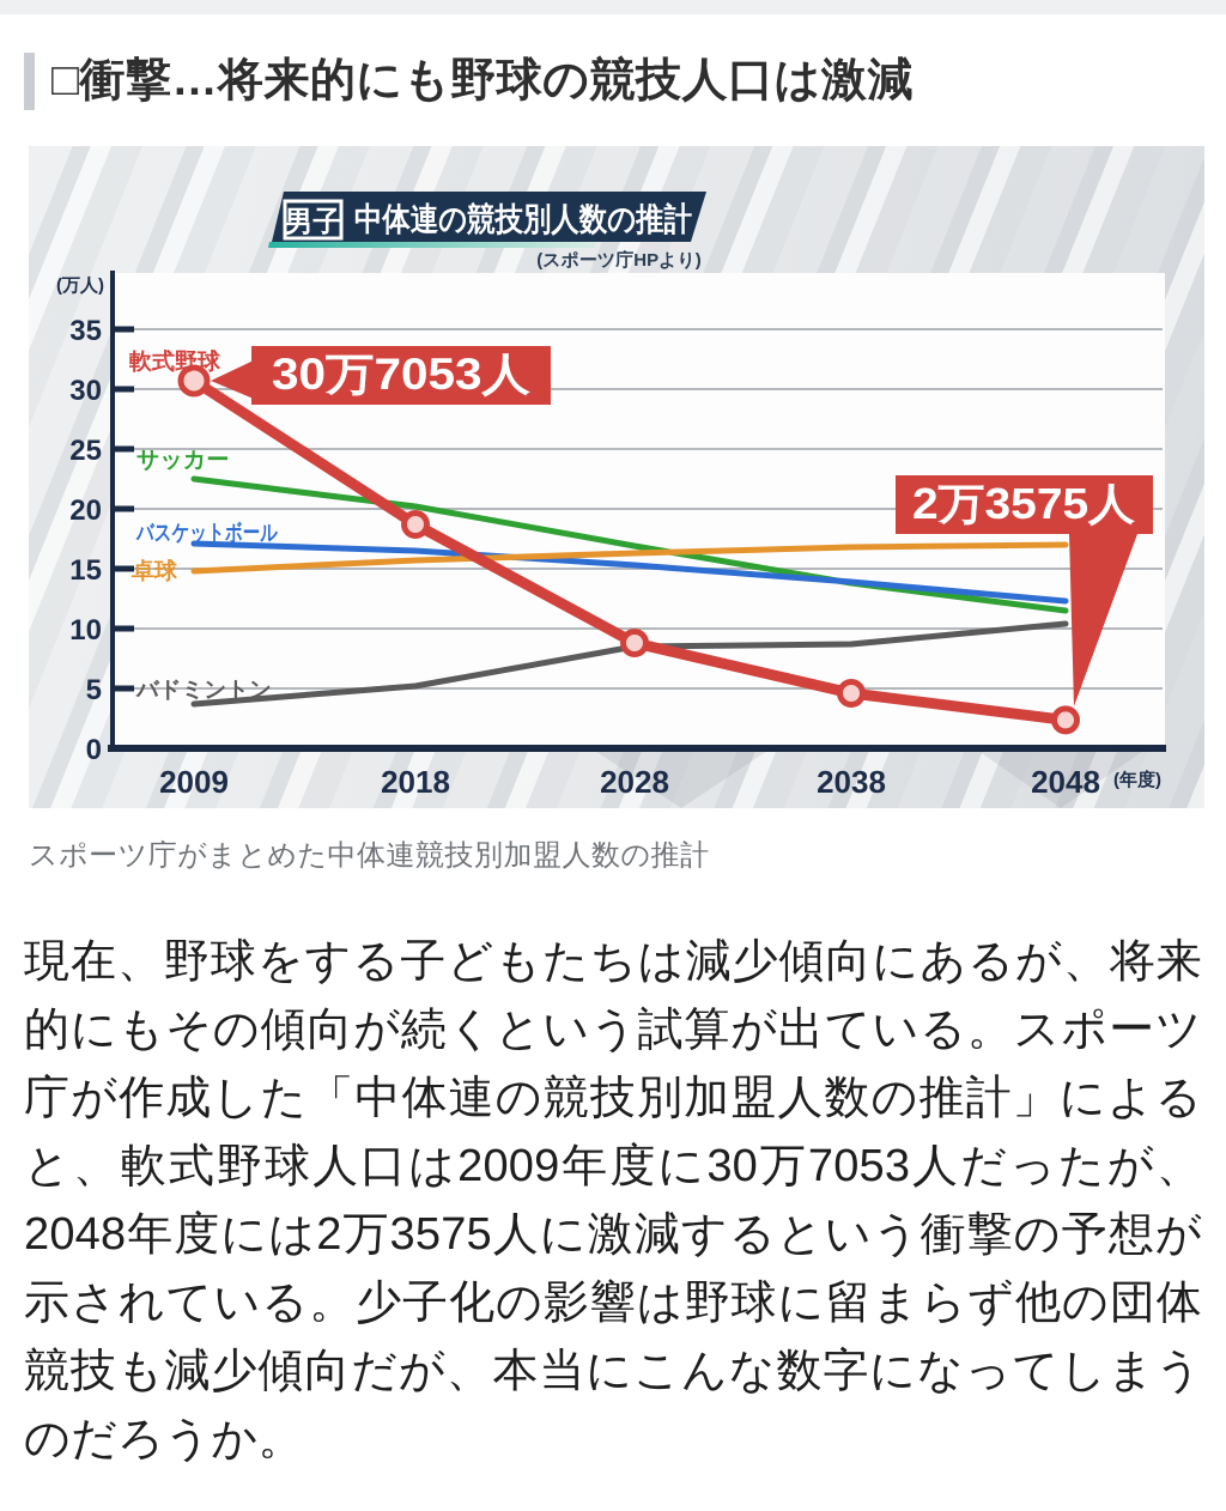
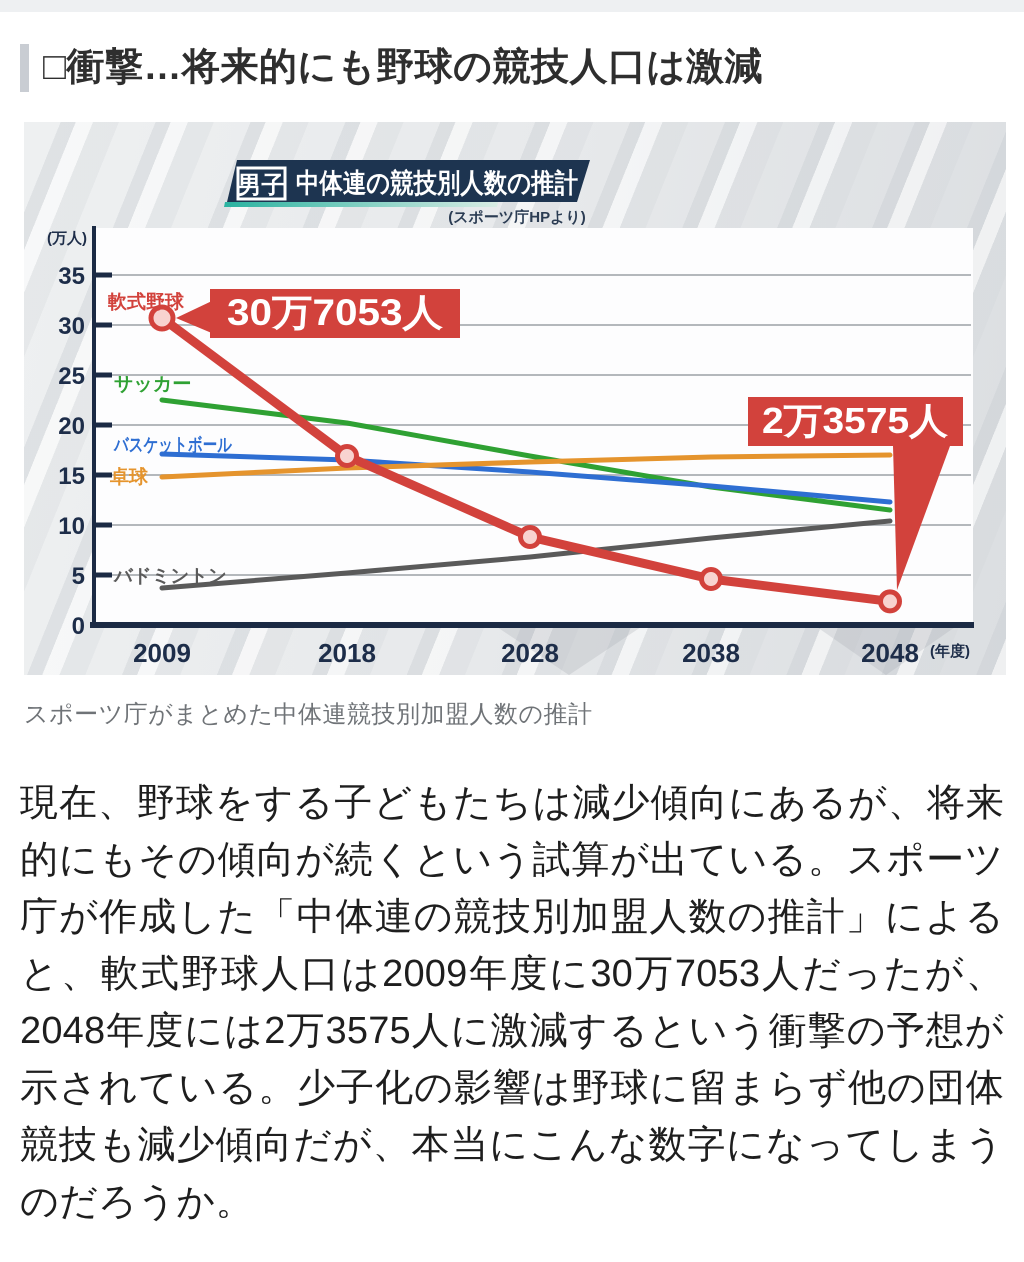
軟式野球/2018: 18.7 -> 16.9
バドミントン/2028: 8.5 -> 6.8
